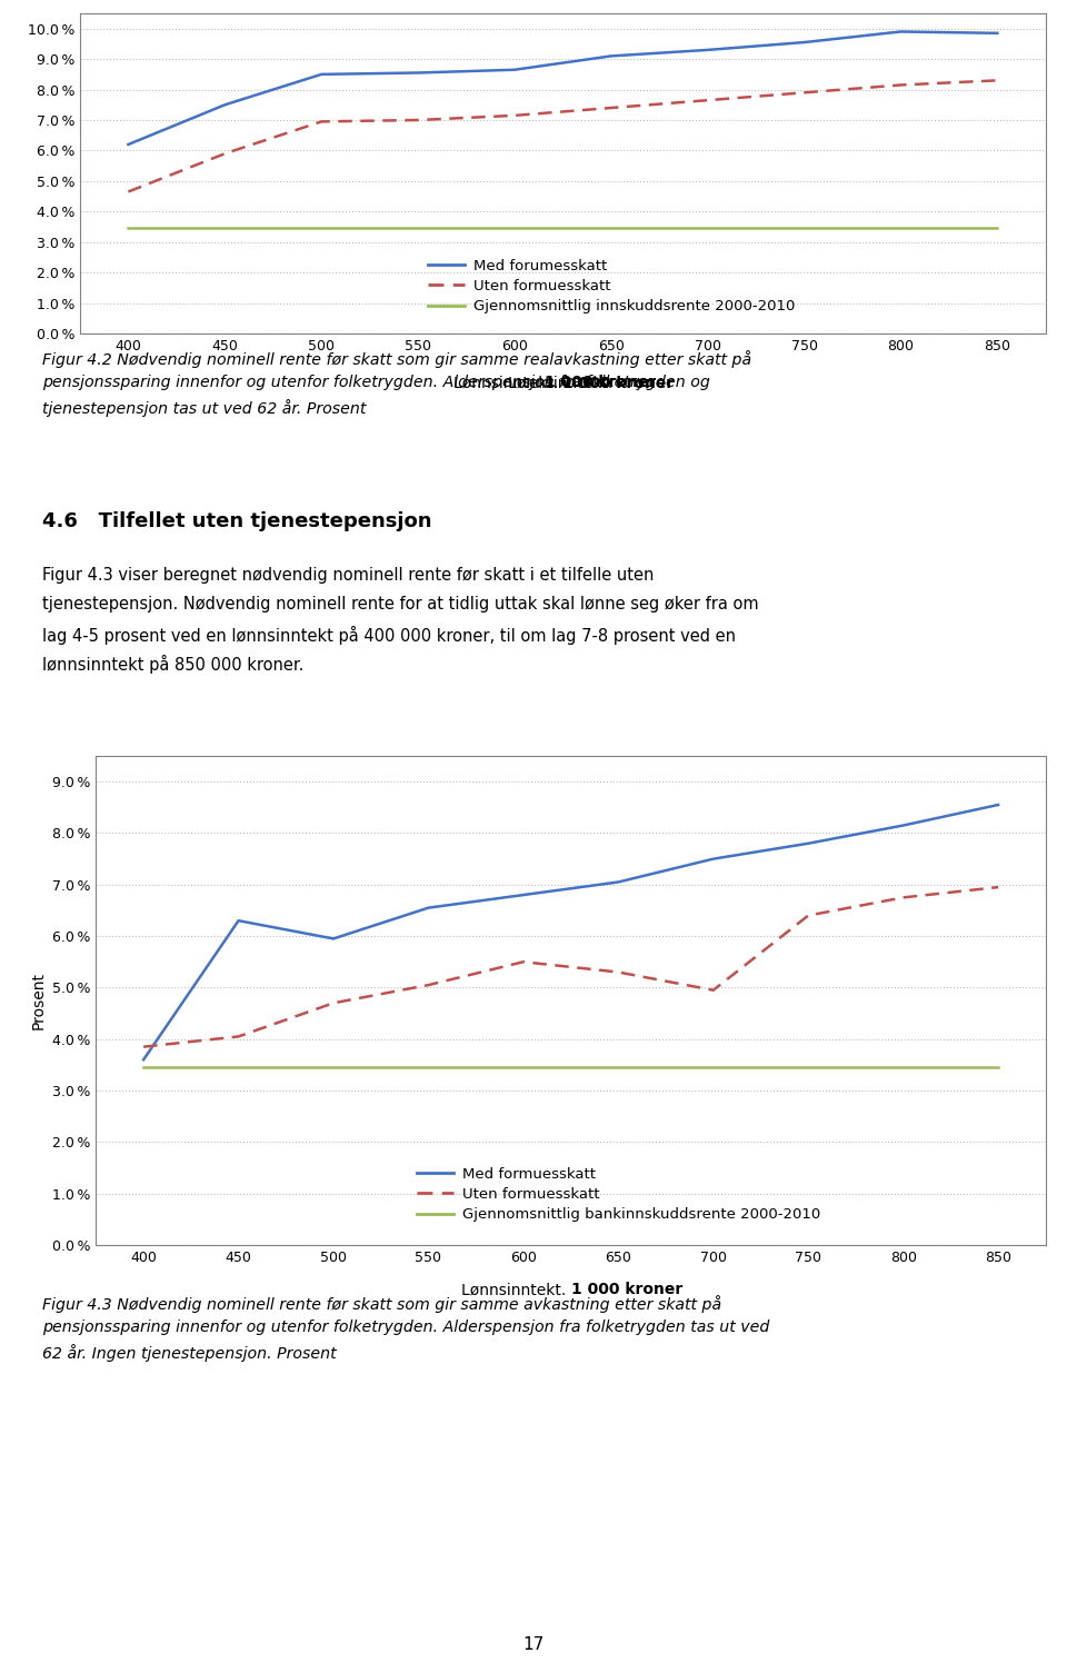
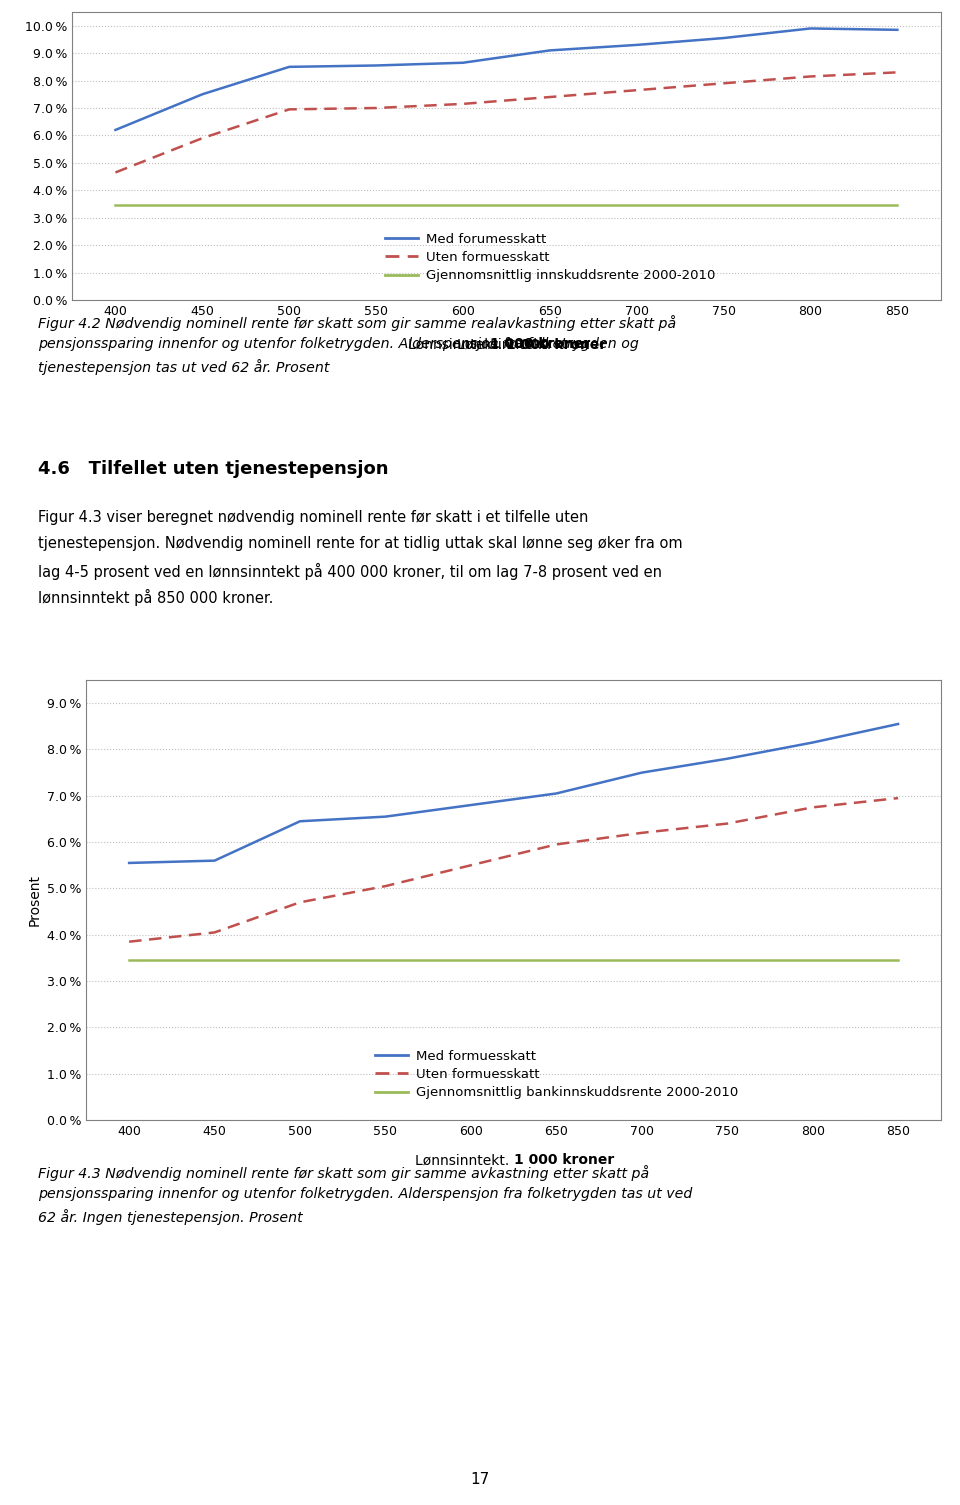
Med formuesskatt/400: 3.60 % -> 5.55 %
Med formuesskatt/450: 6.30 % -> 5.60 %
Med formuesskatt/500: 5.95 % -> 6.45 %
Uten formuesskatt/650: 5.30 % -> 5.95 %
Uten formuesskatt/700: 4.95 % -> 6.20 %
